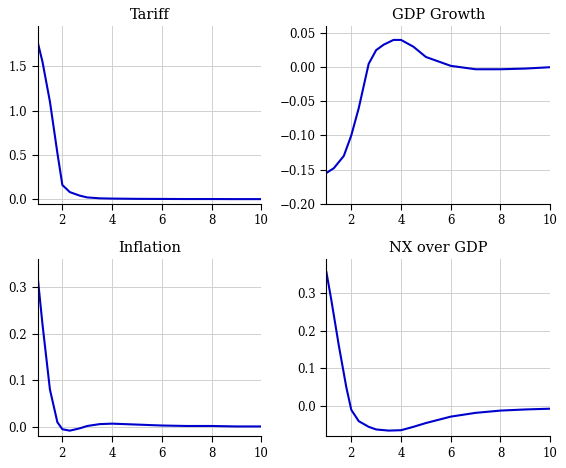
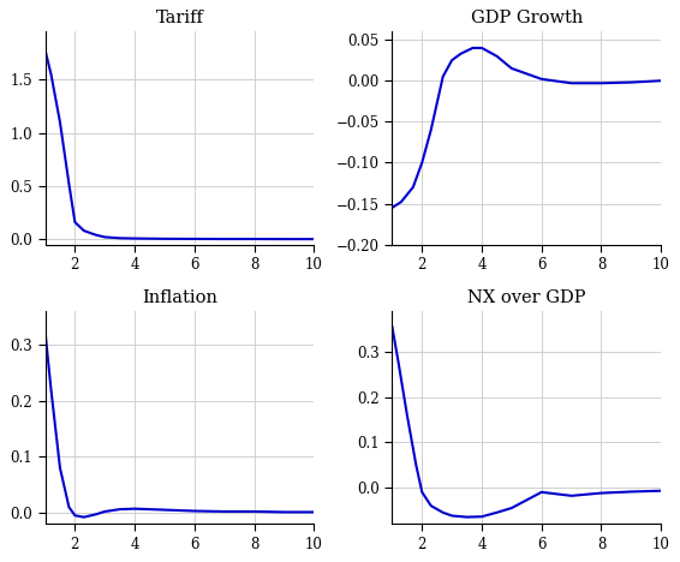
NX over GDP/6: -0.028 -> -0.010
